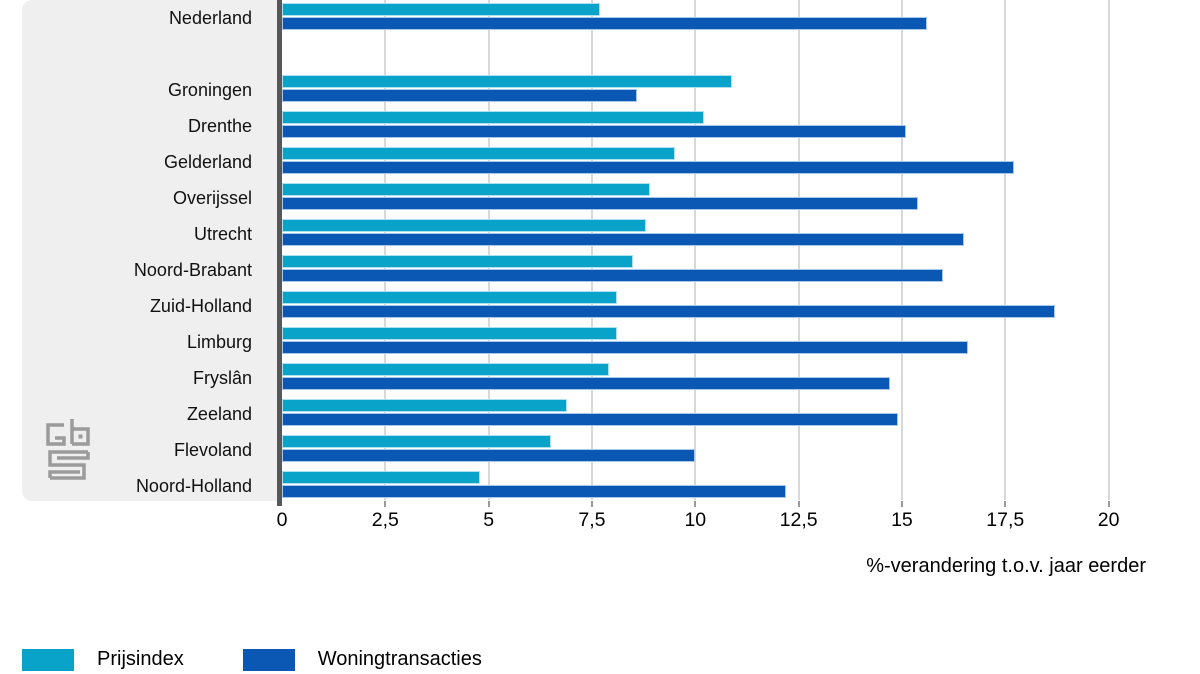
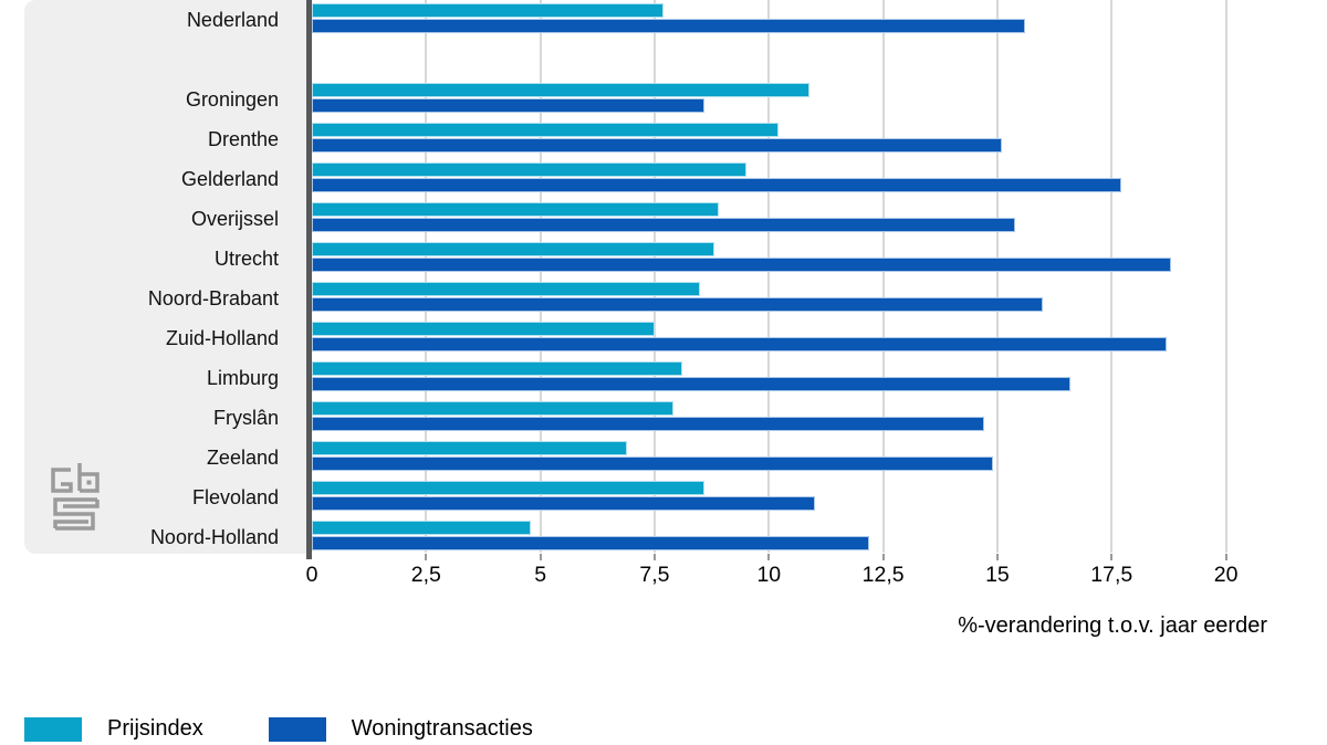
Woningtransacties/Utrecht: 16.5 -> 18.8
Prijsindex/Zuid-Holland: 8.1 -> 7.5
Prijsindex/Flevoland: 6.5 -> 8.6
Woningtransacties/Flevoland: 10.0 -> 11.0
